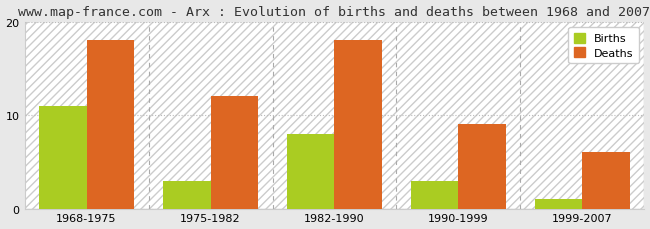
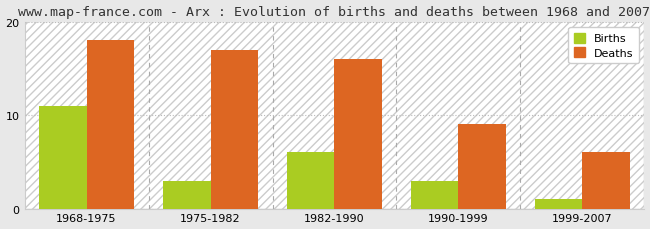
Deaths/1975-1982: 12 -> 17
Births/1982-1990: 8 -> 6
Deaths/1982-1990: 18 -> 16
